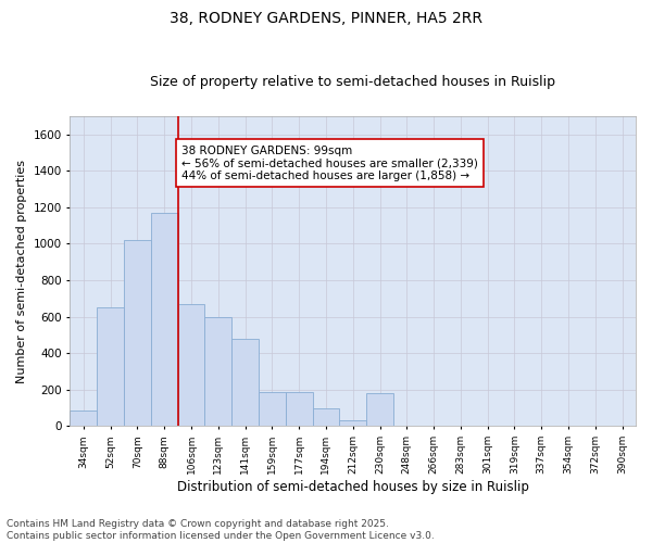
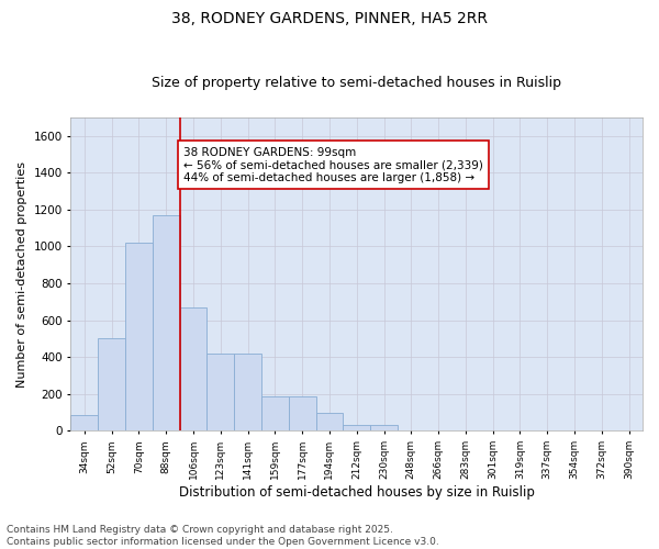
52sqm: 650 -> 500
123sqm: 600 -> 420
141sqm: 480 -> 420
230sqm: 180 -> 30
